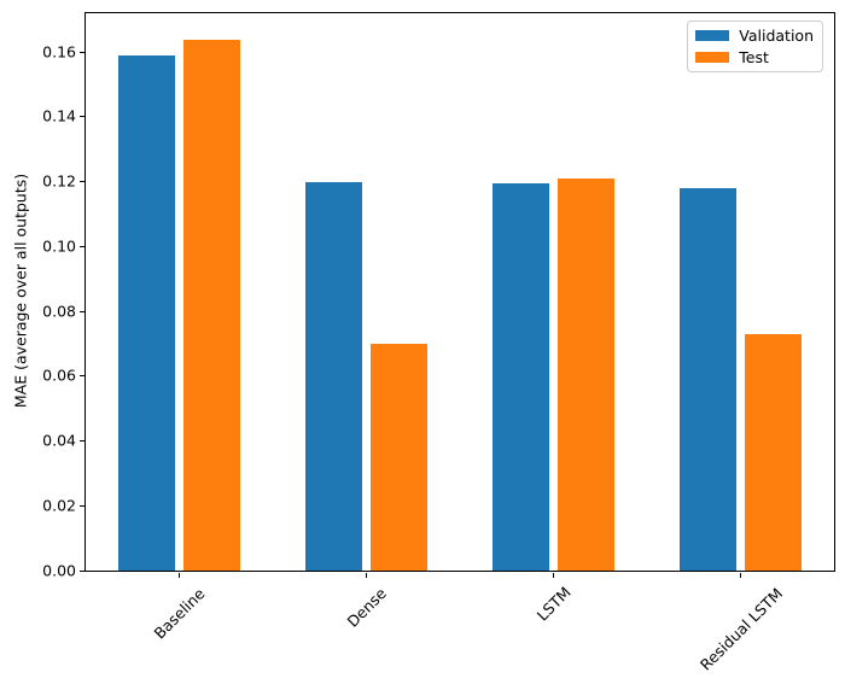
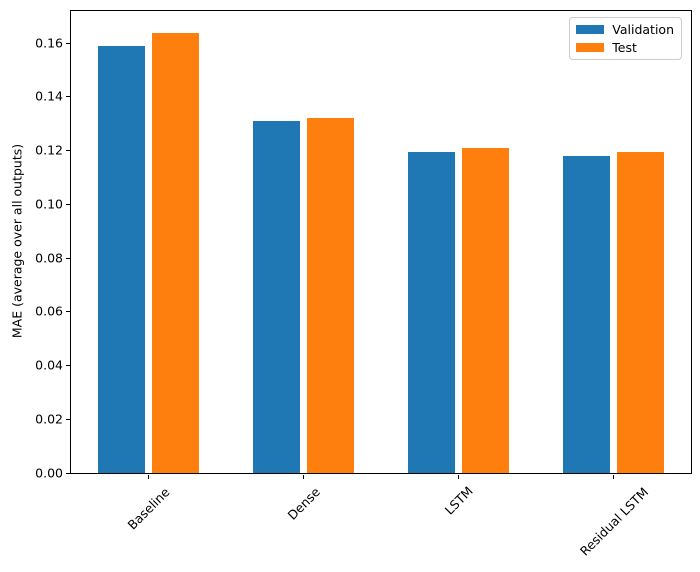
Validation/Dense: 0.120 -> 0.131
Test/Dense: 0.070 -> 0.132
Test/Residual LSTM: 0.073 -> 0.119
